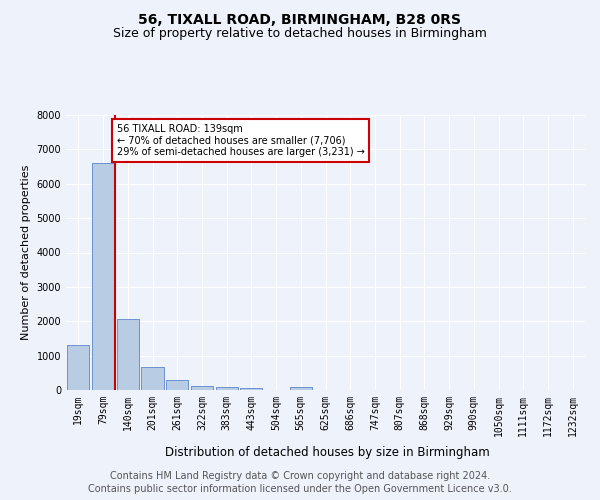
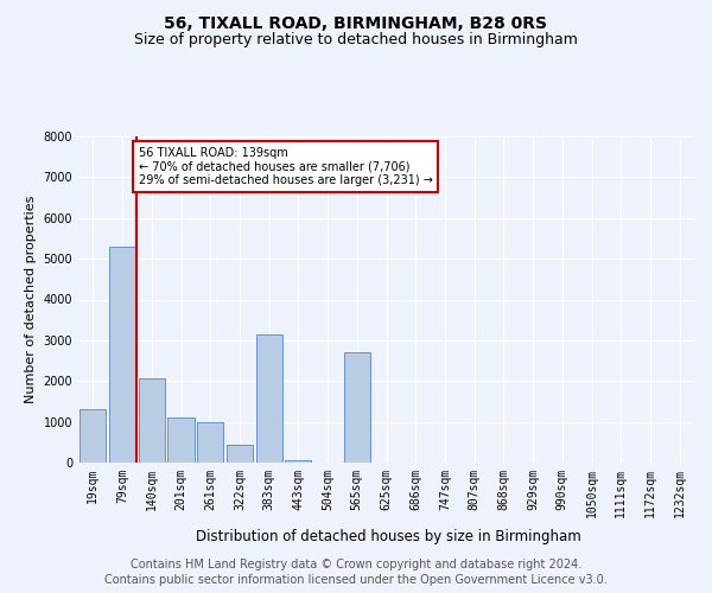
79sqm: 6600 -> 5300
201sqm: 680 -> 1100
261sqm: 290 -> 1000
322sqm: 130 -> 450
383sqm: 80 -> 3150
565sqm: 100 -> 2700
